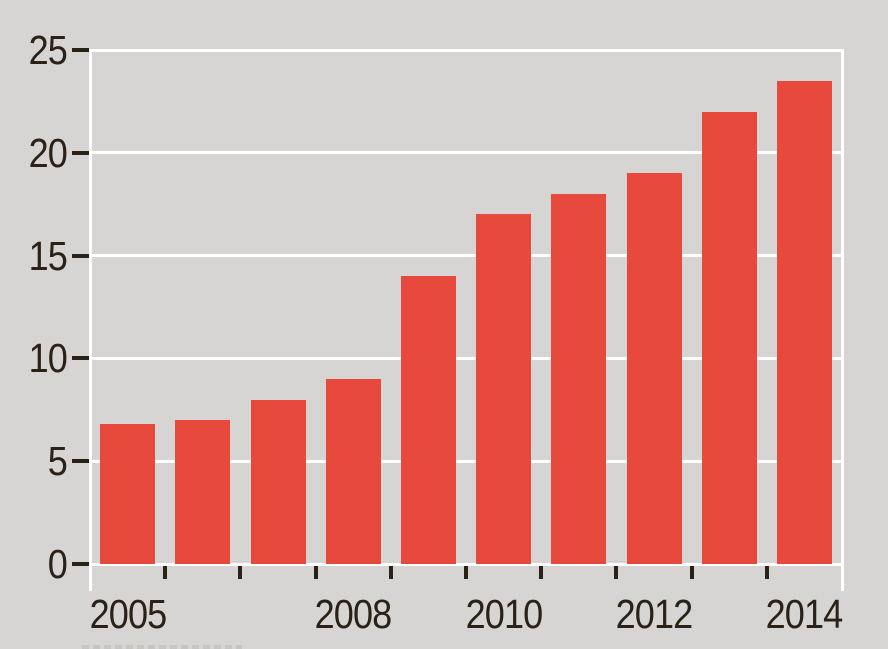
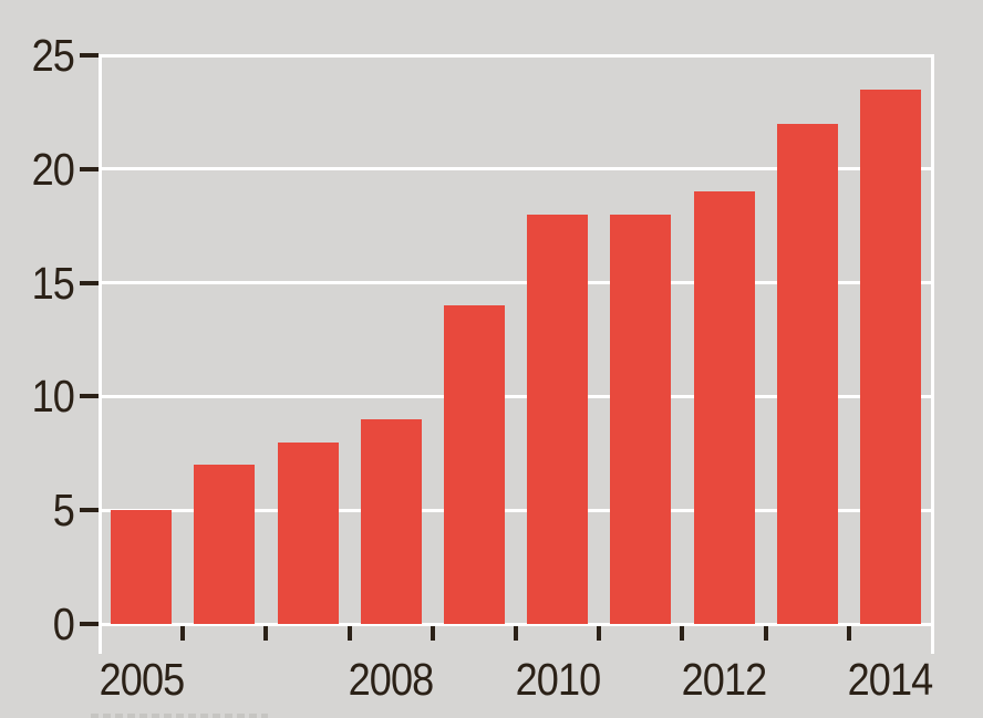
2005: 6.8 -> 5.0
2010: 17.0 -> 18.0
